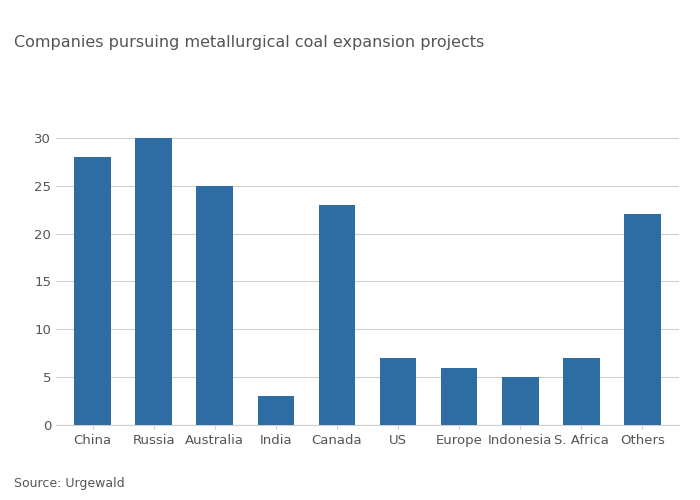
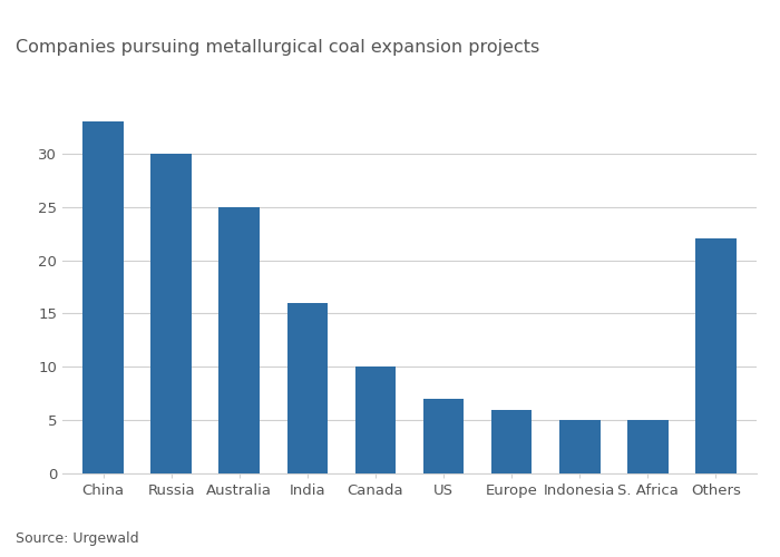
China: 28 -> 33
India: 3 -> 16
Canada: 23 -> 10
S. Africa: 7 -> 5
